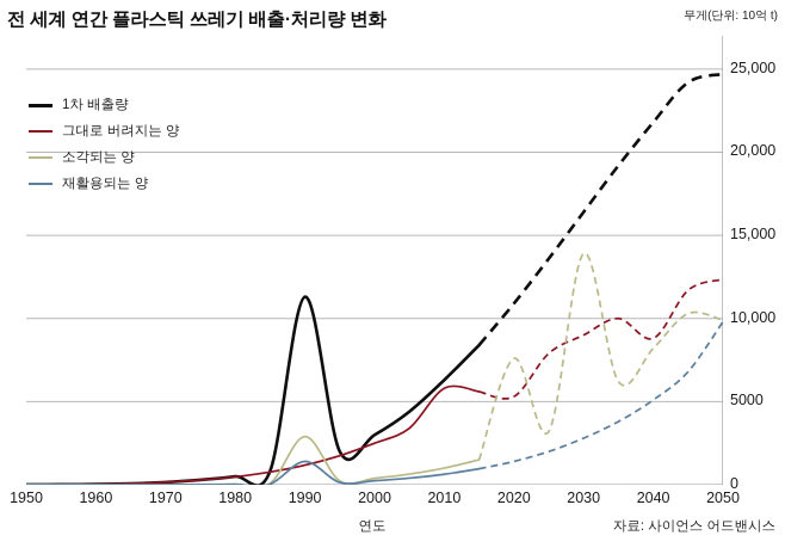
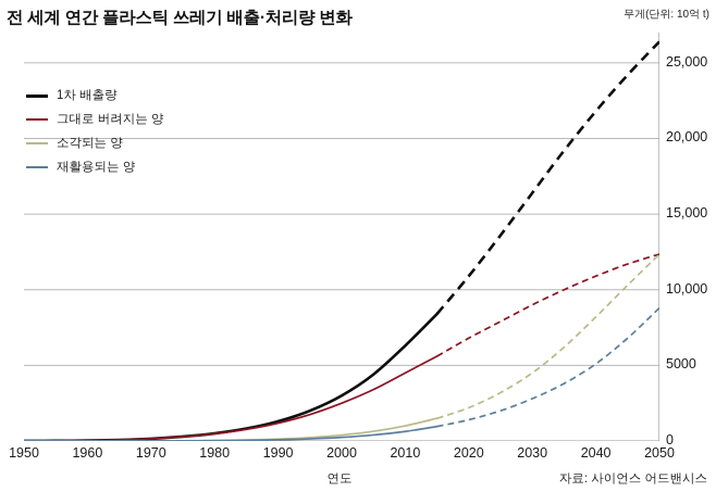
1차 배출량/1990: 11300 -> 1300
소각되는 양/1990: 2900 -> 100
재활용되는 양/1990: 1400 -> 100
그대로 버려지는 양/2010: 5800 -> 4500
그대로 버려지는 양/2020: 5300 -> 6800
소각되는 양/2020: 7600 -> 2200
소각되는 양/2030: 13900 -> 4500
그대로 버려지는 양/2040: 8800 -> 10900
1차 배출량/2050: 24700 -> 26400
소각되는 양/2050: 9900 -> 12400
재활용되는 양/2050: 9800 -> 8800
